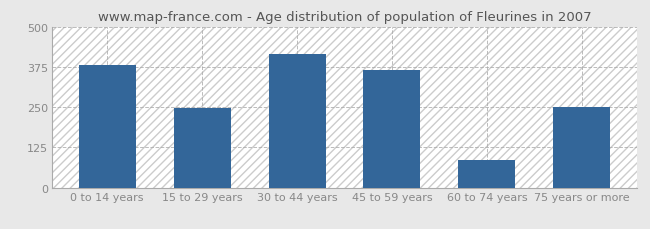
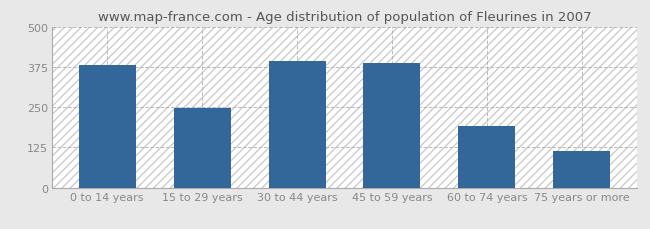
30 to 44 years: 415 -> 392
45 to 59 years: 365 -> 387
60 to 74 years: 85 -> 192
75 years or more: 250 -> 113
